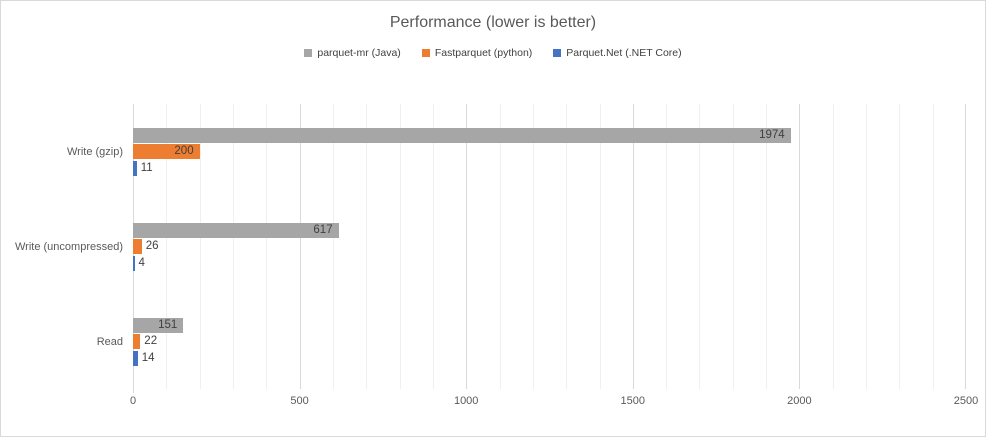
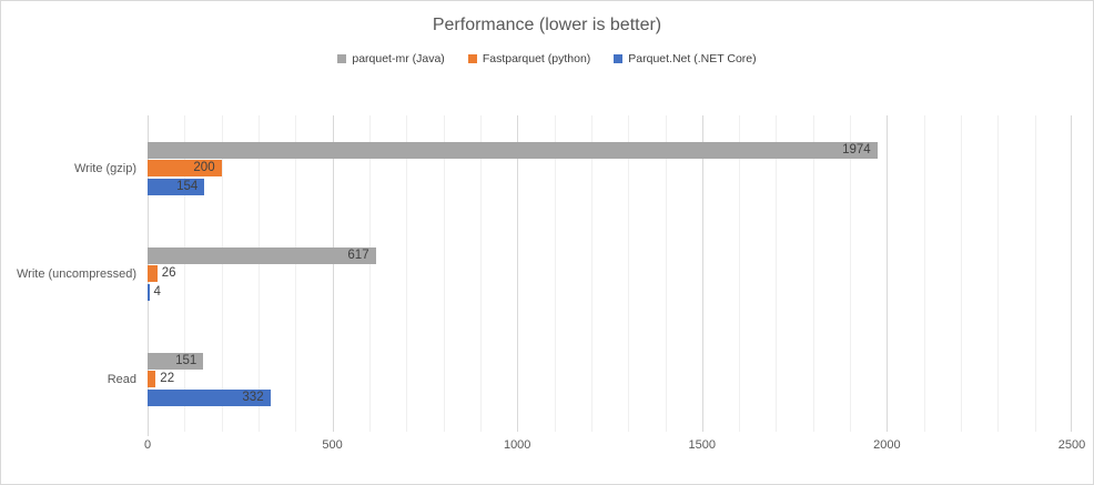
Parquet.Net (.NET Core)/Write (gzip): 11 -> 154
Parquet.Net (.NET Core)/Read: 14 -> 332
